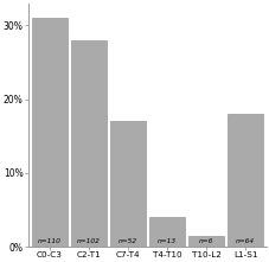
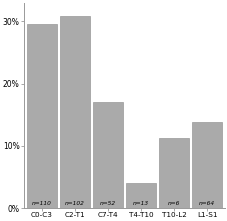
C0-C3: 31.0% -> 29.6%
C2-T1: 28.0% -> 30.8%
T10-L2: 1.5% -> 11.2%
L1-S1: 18.0% -> 13.8%
